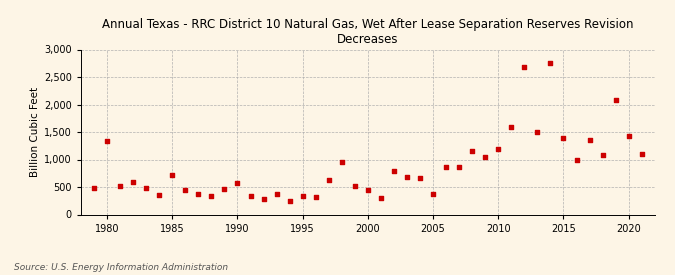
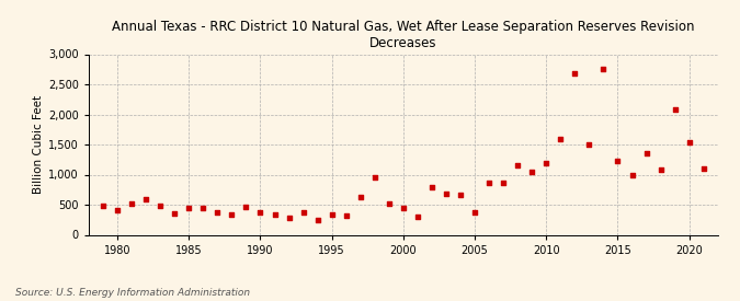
1980: 1,340 -> 410
1985: 720 -> 440
1990: 580 -> 370
2015: 1,400 -> 1,220
2020: 1,420 -> 1,530
